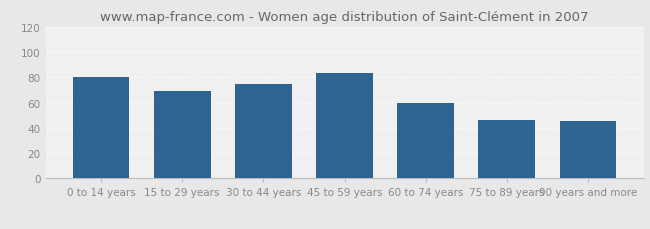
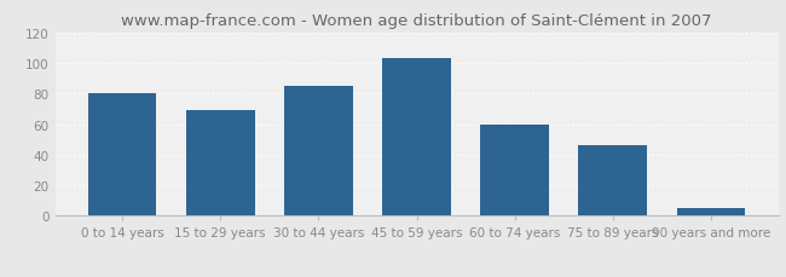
30 to 44 years: 75 -> 85
45 to 59 years: 83 -> 103
90 years and more: 45 -> 5
